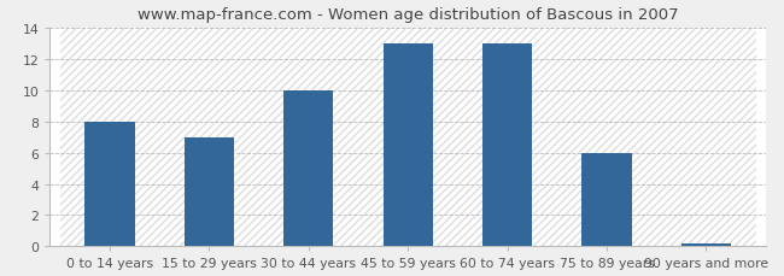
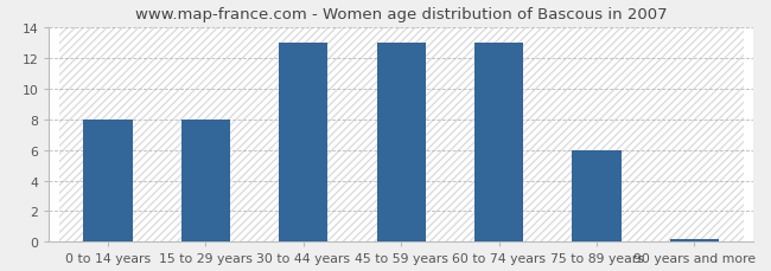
15 to 29 years: 7.0 -> 8.0
30 to 44 years: 10.0 -> 13.0
